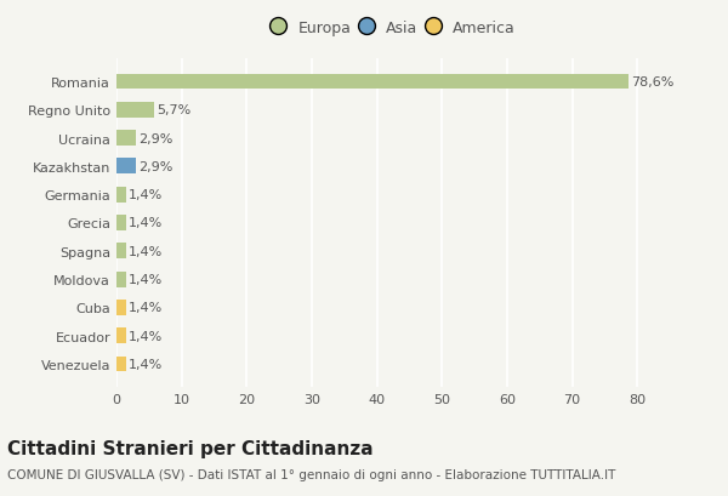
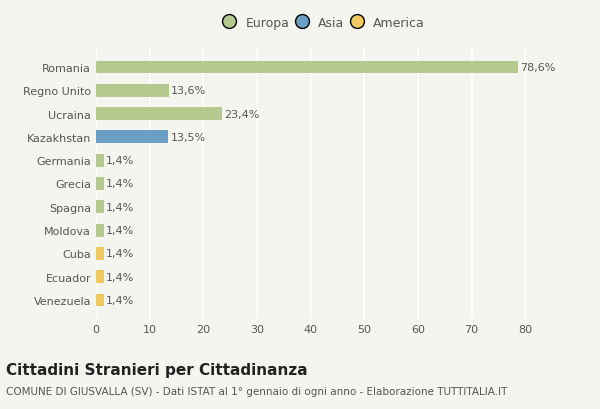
Regno Unito: 5,7% -> 13,6%
Ucraina: 2,9% -> 23,4%
Kazakhstan: 2,9% -> 13,5%
